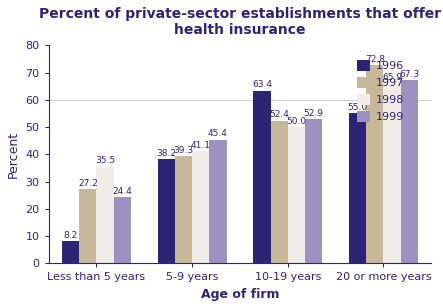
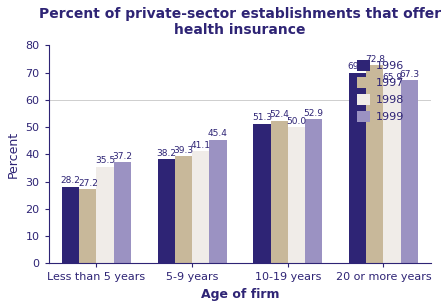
1996/Less than 5 years: 8.2 -> 28.2
1999/Less than 5 years: 24.4 -> 37.2
1996/10-19 years: 63.4 -> 51.3
1996/20 or more years: 55.0 -> 69.9
